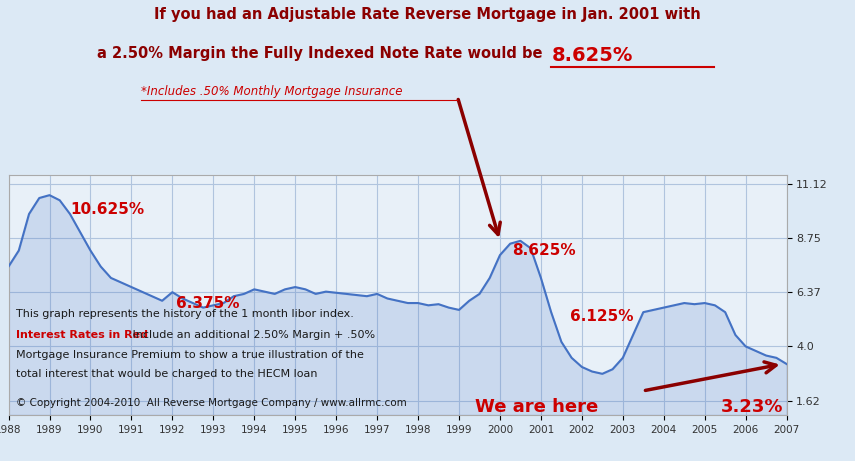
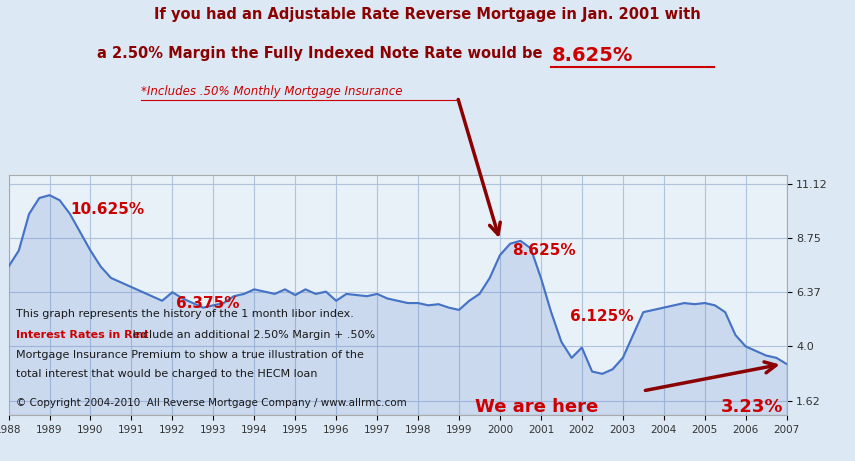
1995: 6.60 -> 6.25
1996: 6.35 -> 6.00
2002: 3.10 -> 3.95
